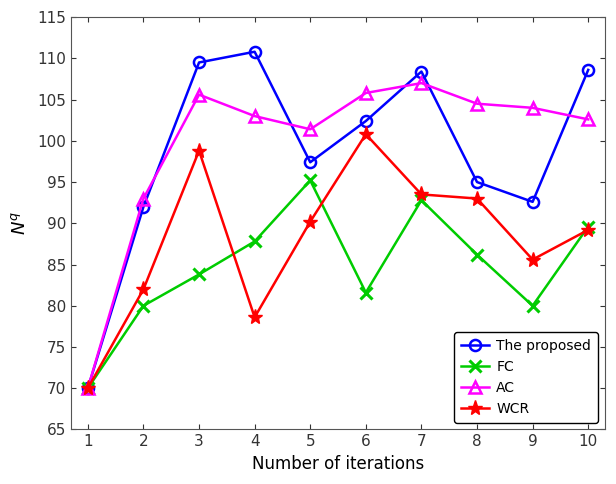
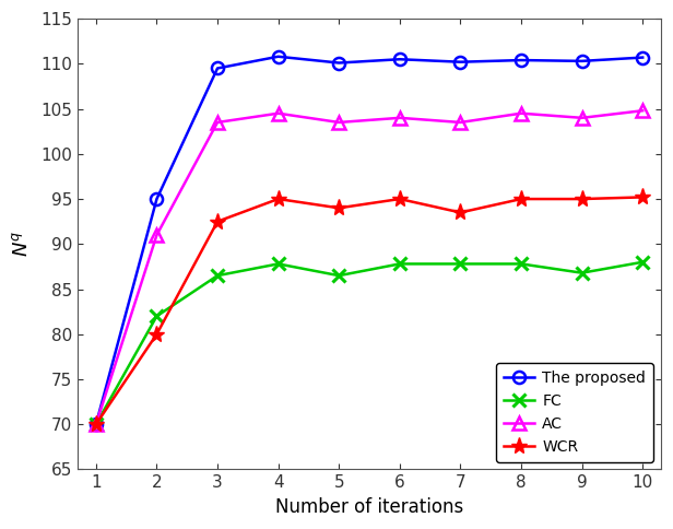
The proposed/2: 92.0 -> 95.0
FC/2: 80.0 -> 82.0
AC/2: 93.0 -> 91.0
WCR/2: 82.0 -> 80.0
FC/3: 83.8 -> 86.5
AC/3: 105.6 -> 103.5
WCR/3: 98.8 -> 92.5
AC/4: 103.0 -> 104.5
WCR/4: 78.6 -> 95.0
The proposed/5: 97.4 -> 110.1
FC/5: 95.2 -> 86.5
AC/5: 101.4 -> 103.5
WCR/5: 90.2 -> 94.0
The proposed/6: 102.4 -> 110.5
FC/6: 81.6 -> 87.8
AC/6: 105.8 -> 104.0
WCR/6: 100.8 -> 95.0
The proposed/7: 108.4 -> 110.2
FC/7: 92.8 -> 87.8
AC/7: 107.0 -> 103.5
The proposed/8: 95.0 -> 110.4
FC/8: 86.2 -> 87.8
WCR/8: 93.0 -> 95.0
The proposed/9: 92.6 -> 110.3
FC/9: 80.0 -> 86.8
WCR/9: 85.6 -> 95.0
The proposed/10: 108.6 -> 110.7
FC/10: 89.6 -> 88.0
AC/10: 102.6 -> 104.8
WCR/10: 89.2 -> 95.2
